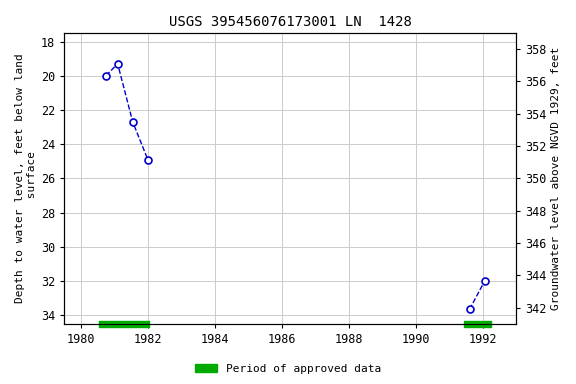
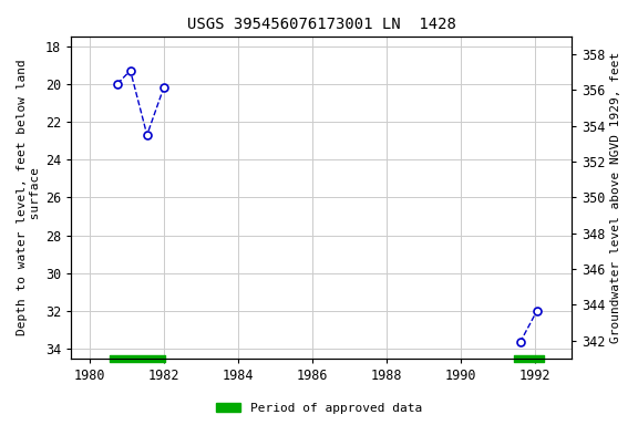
1982: 24.9 -> 20.2
